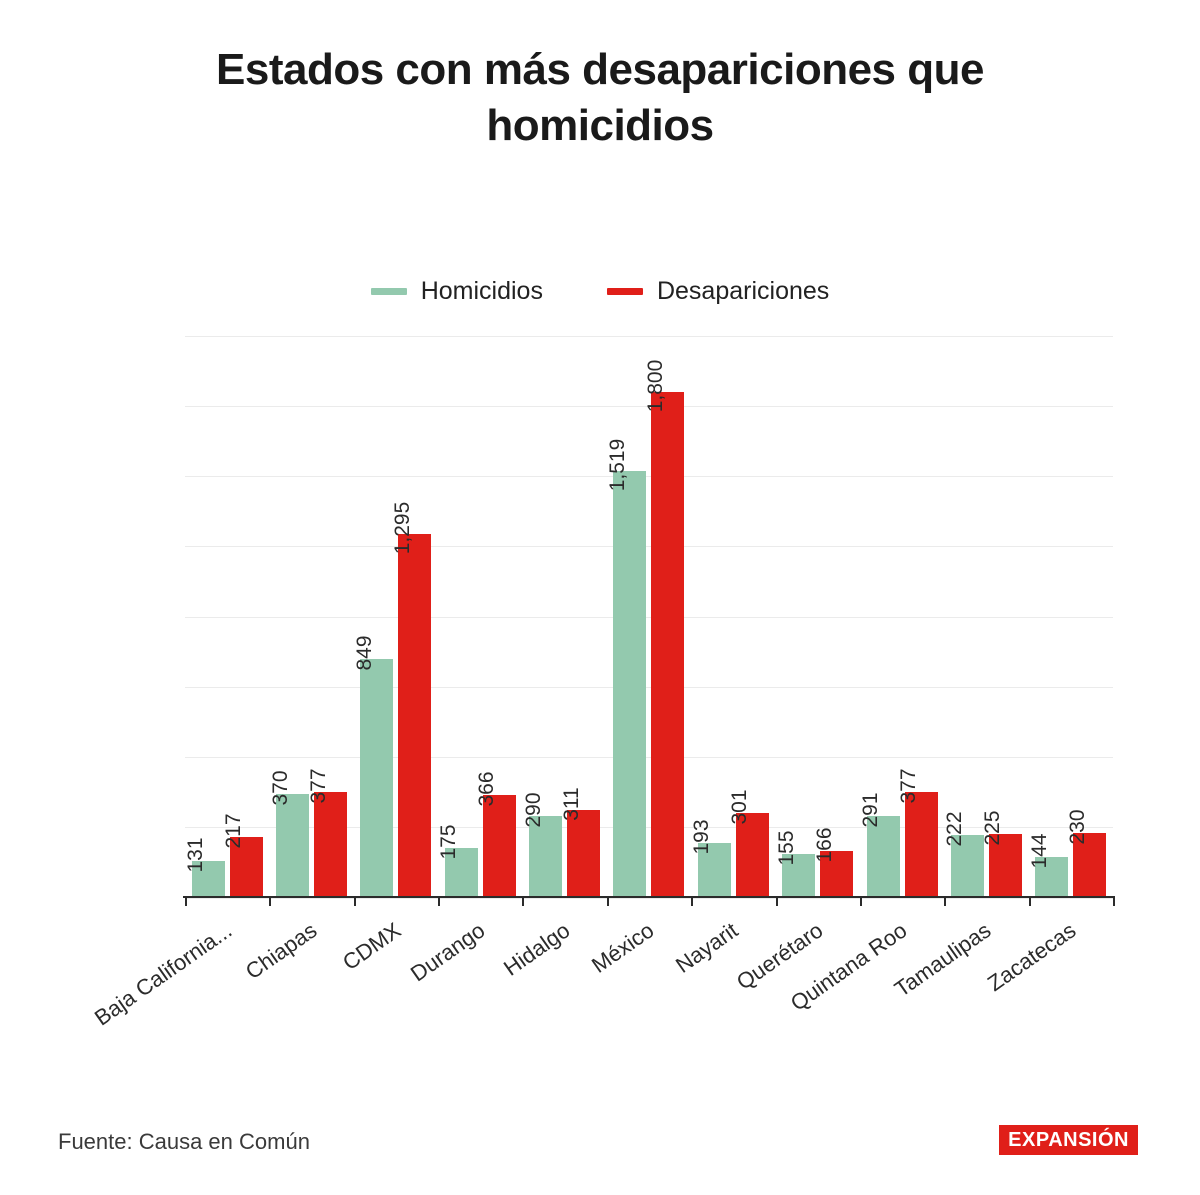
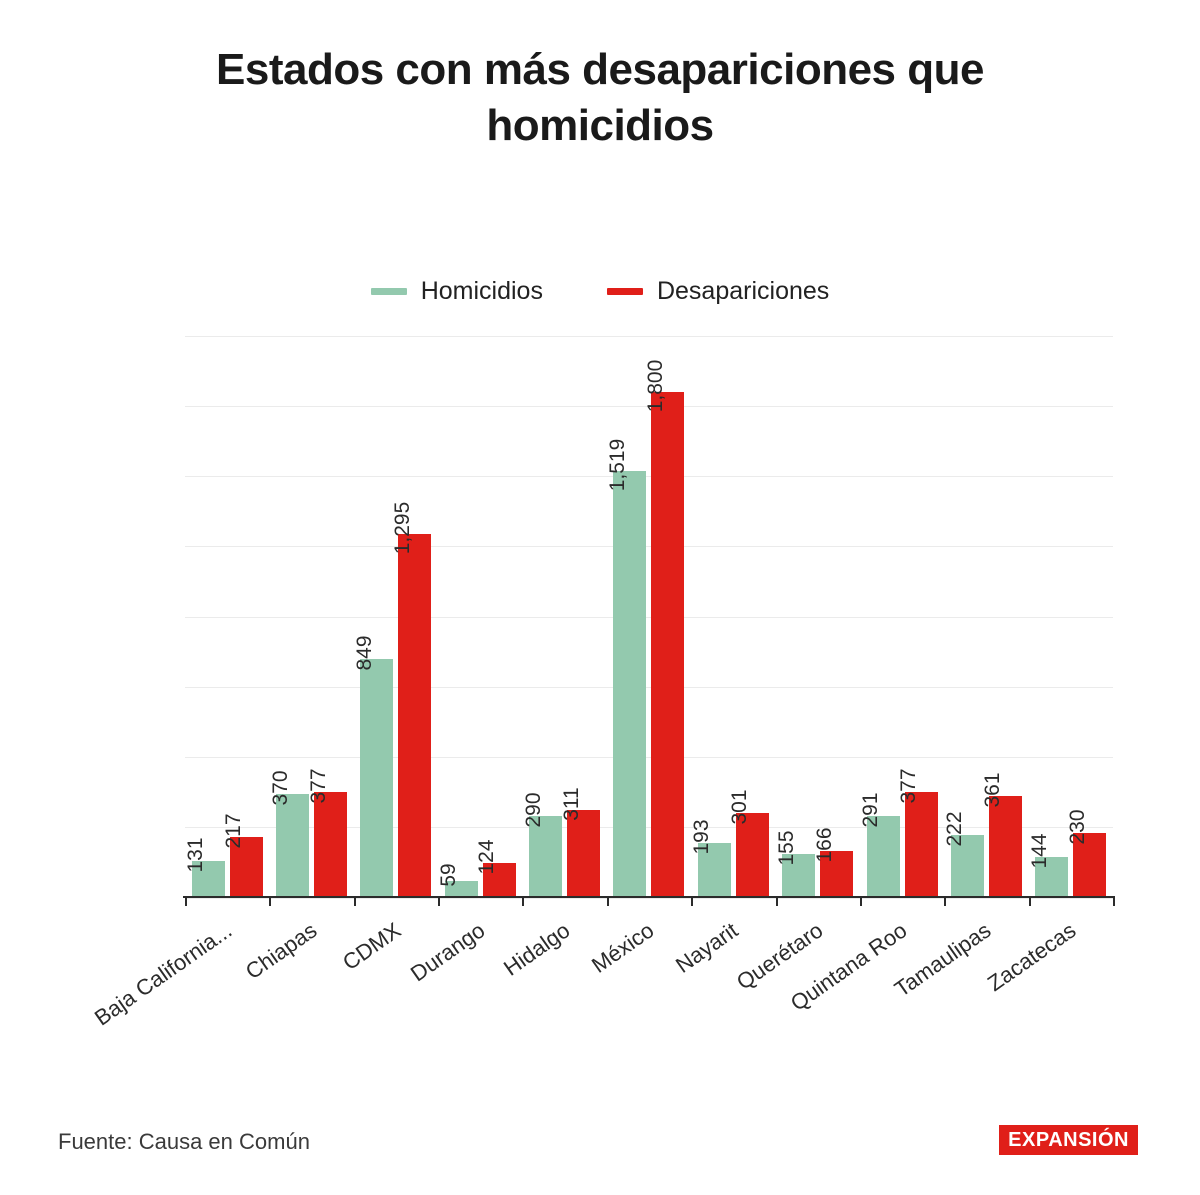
Homicidios/Durango: 175 -> 59
Desapariciones/Durango: 366 -> 124
Desapariciones/Tamaulipas: 225 -> 361
